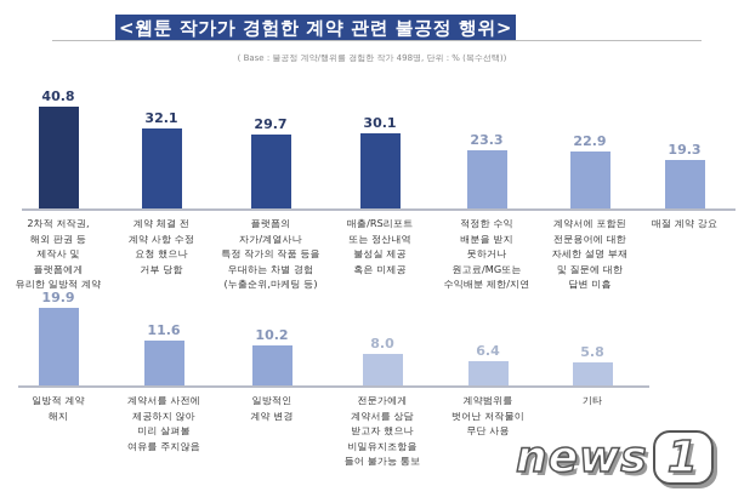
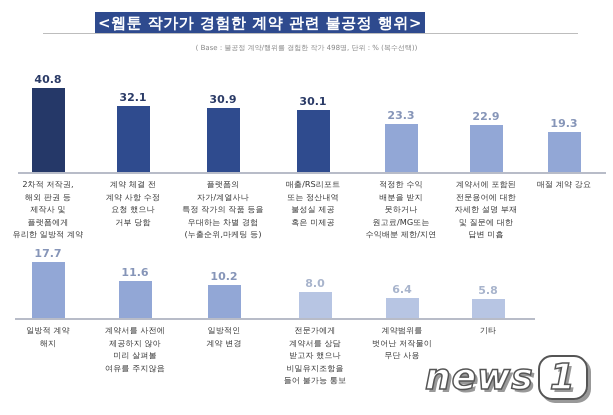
플랫폼의 자가/계열사나 특정 작가의 작품 등을 우대하는 차별 경험 (누출순위,마케팅 등): 29.7 -> 30.9
일방적 계약 해지: 19.9 -> 17.7
